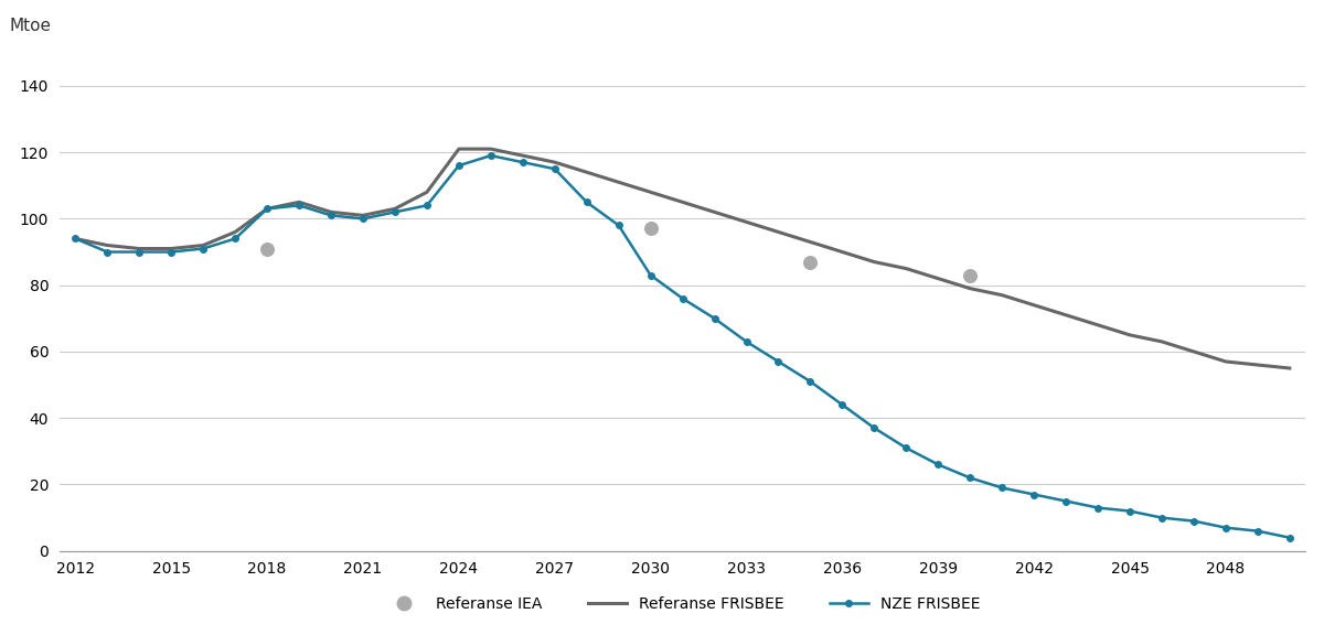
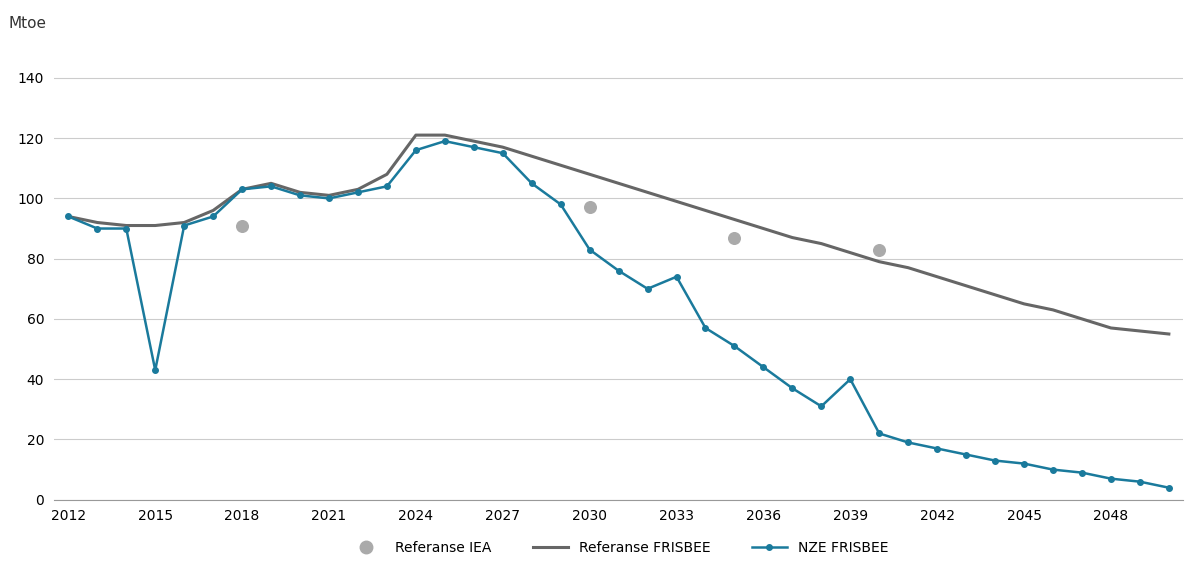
NZE FRISBEE/2015: 90 -> 43
NZE FRISBEE/2033: 63 -> 74
NZE FRISBEE/2039: 26 -> 40
